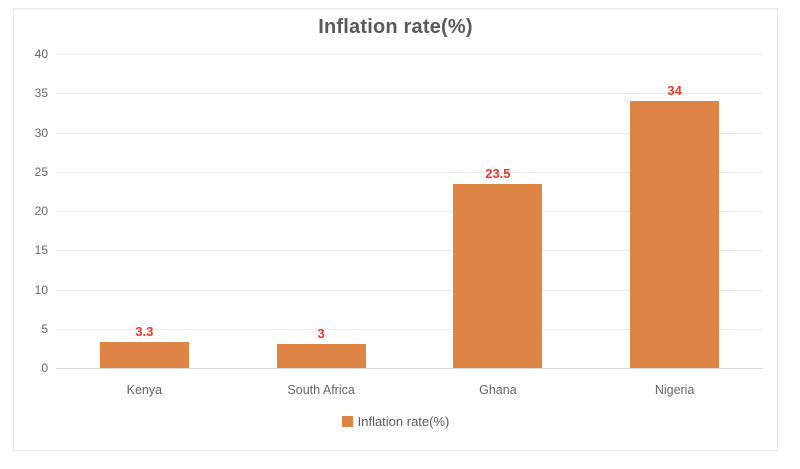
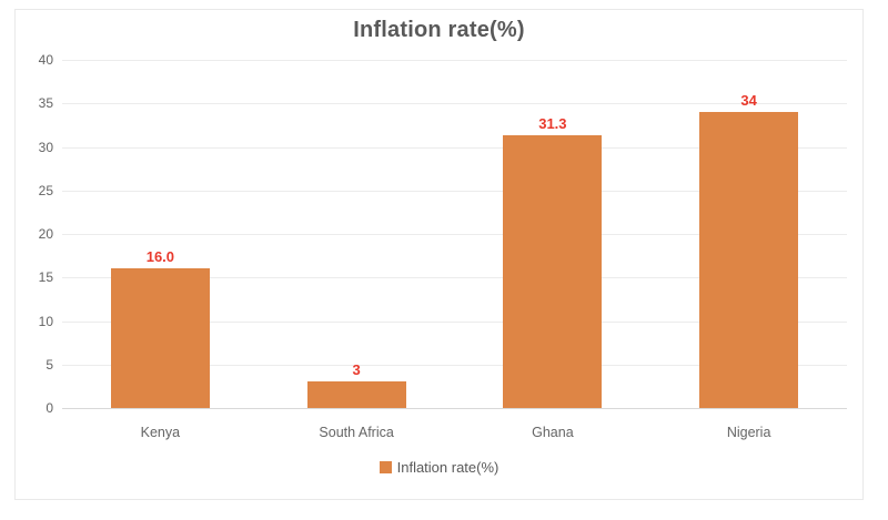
Kenya: 3.3 -> 16.0
Ghana: 23.5 -> 31.3
